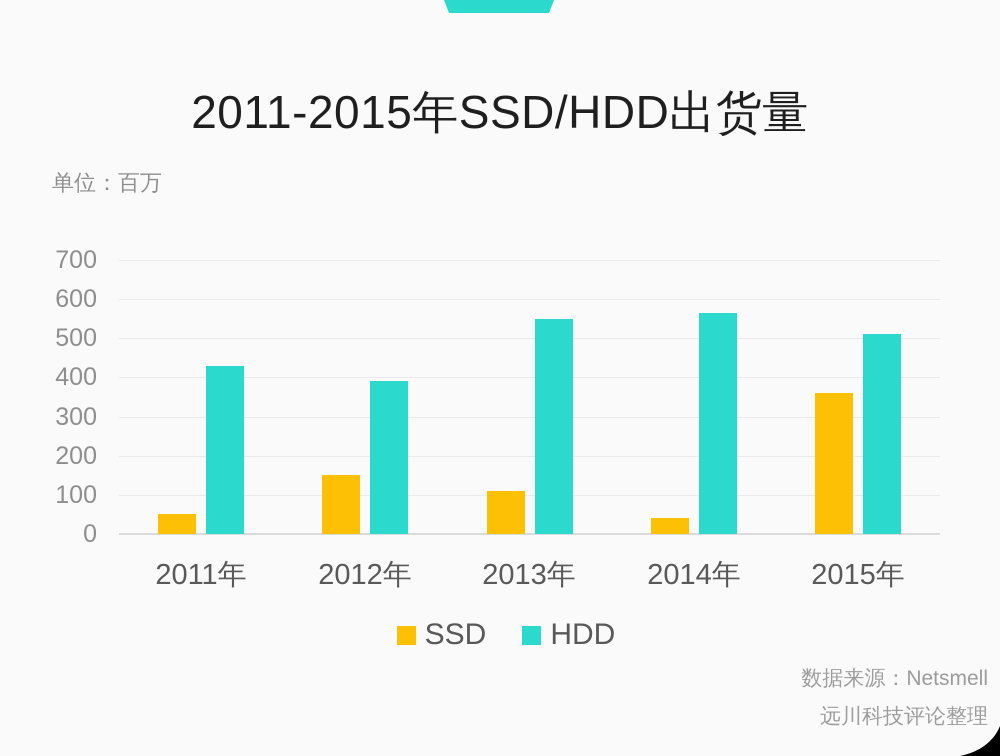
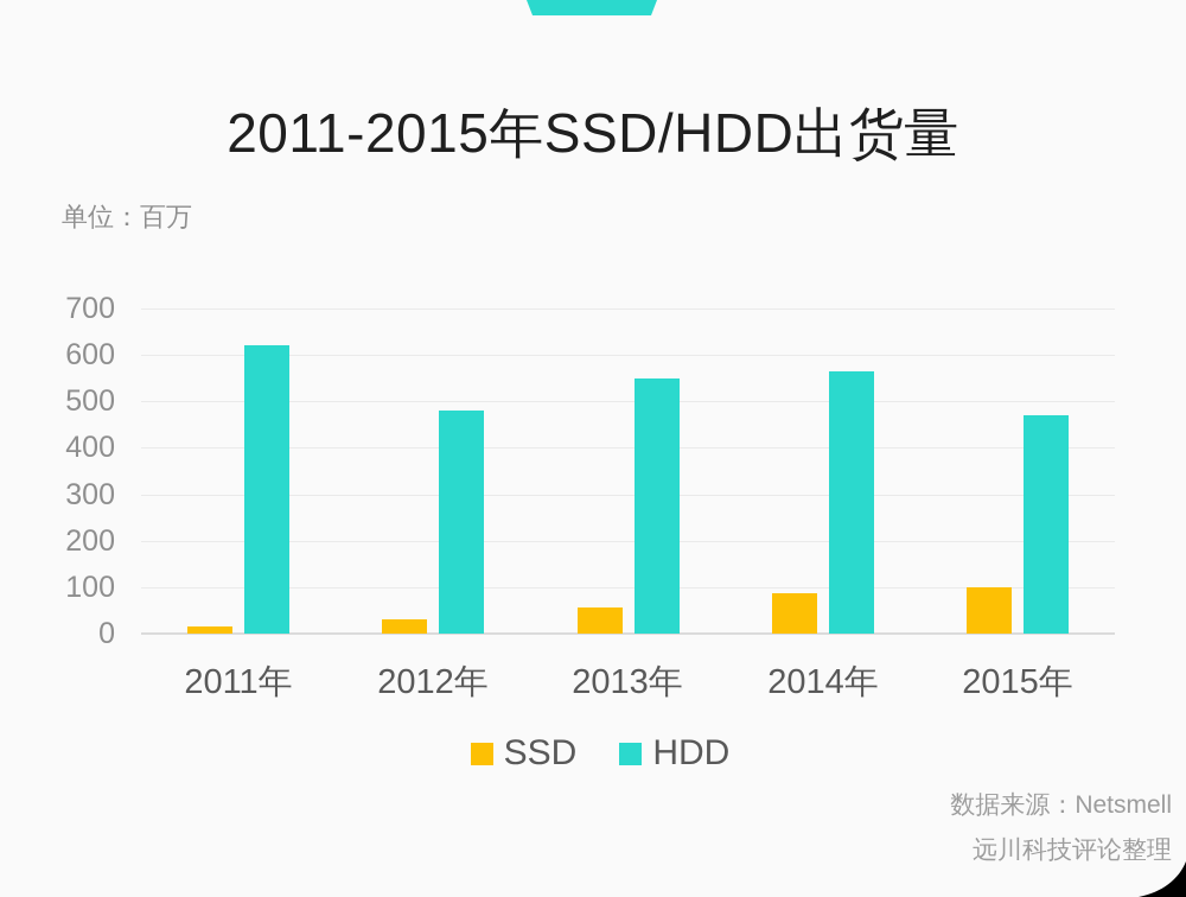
SSD/2011年: 50 -> 20
HDD/2011年: 430 -> 620
SSD/2012年: 150 -> 30
HDD/2012年: 390 -> 480
SSD/2013年: 110 -> 60
SSD/2014年: 40 -> 90
SSD/2015年: 360 -> 100
HDD/2015年: 510 -> 470
